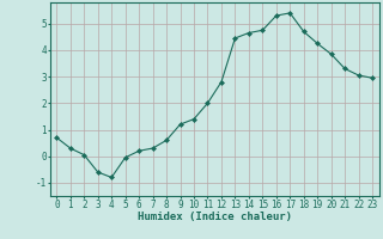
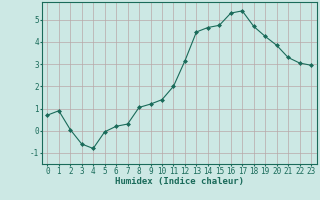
1: 0.30 -> 0.90
8: 0.60 -> 1.05
12: 2.80 -> 3.15
